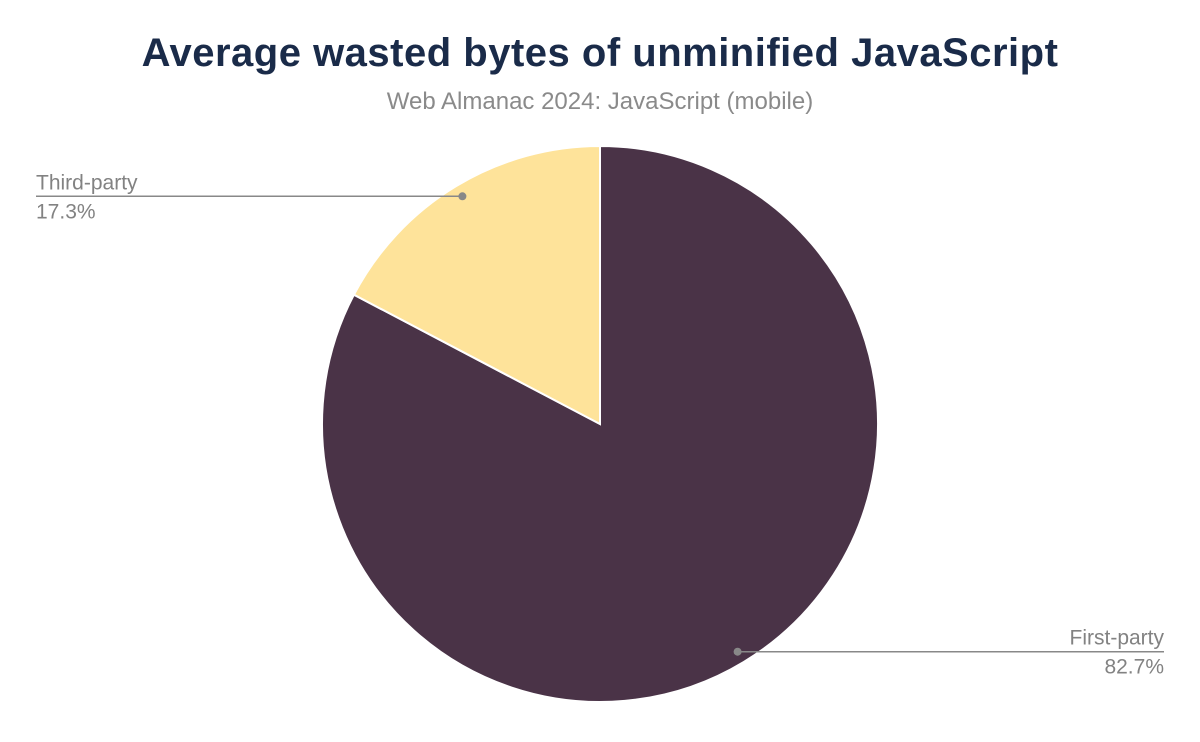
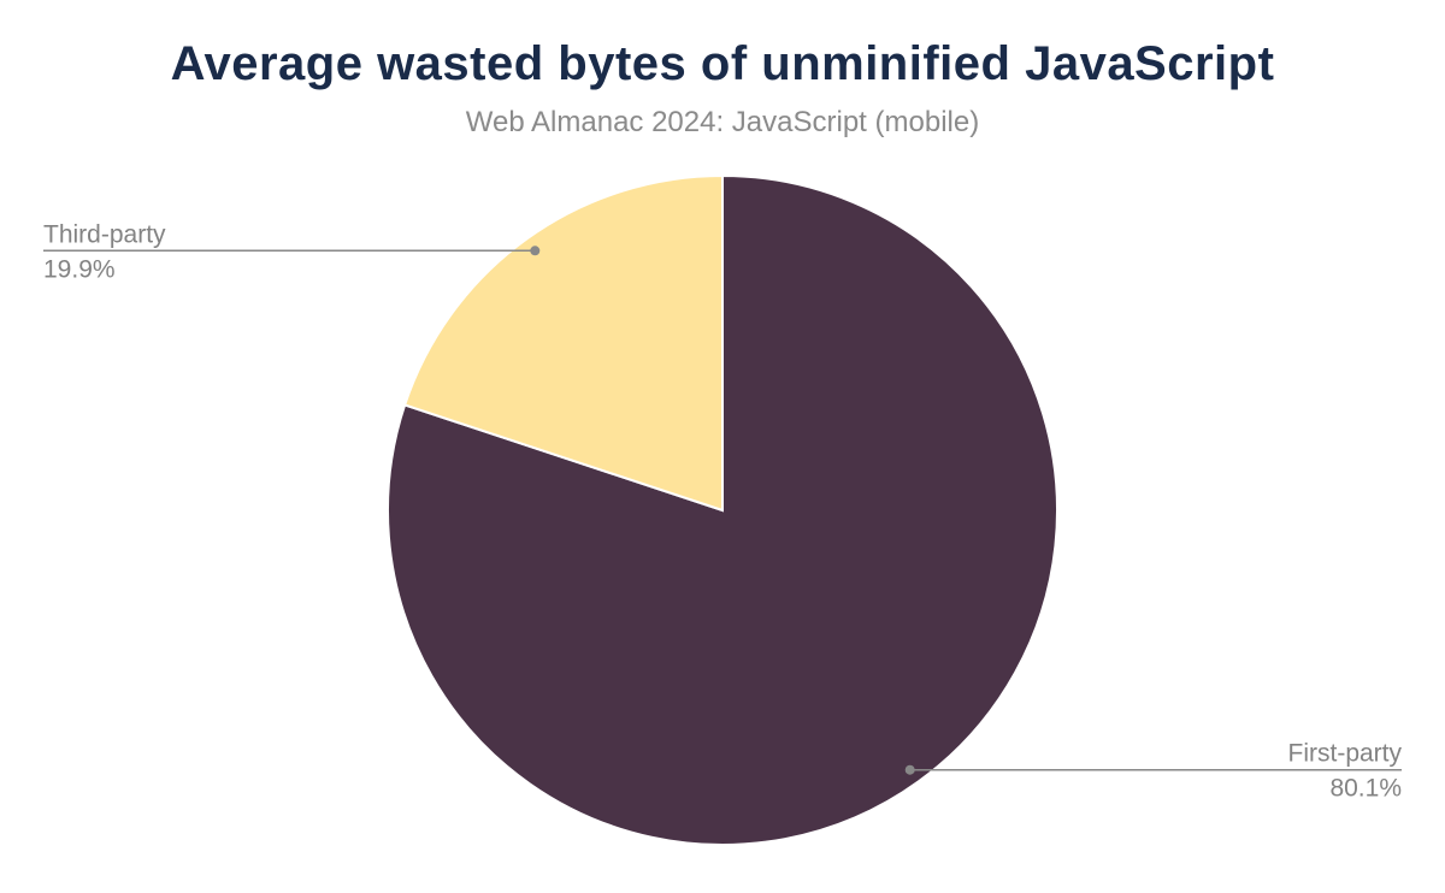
First-party: 82.7% -> 80.1%
Third-party: 17.3% -> 19.9%
